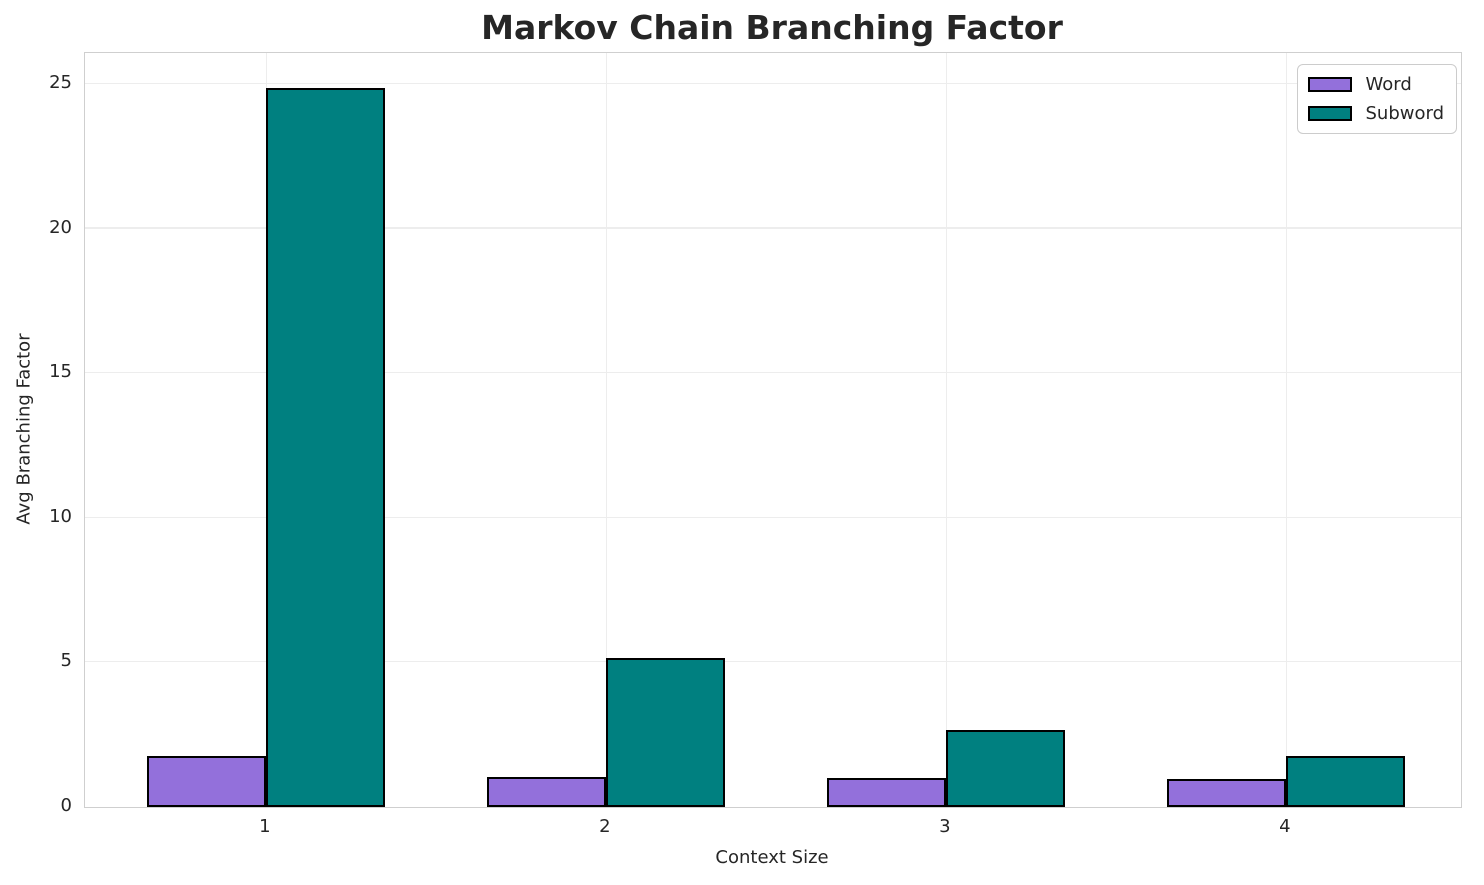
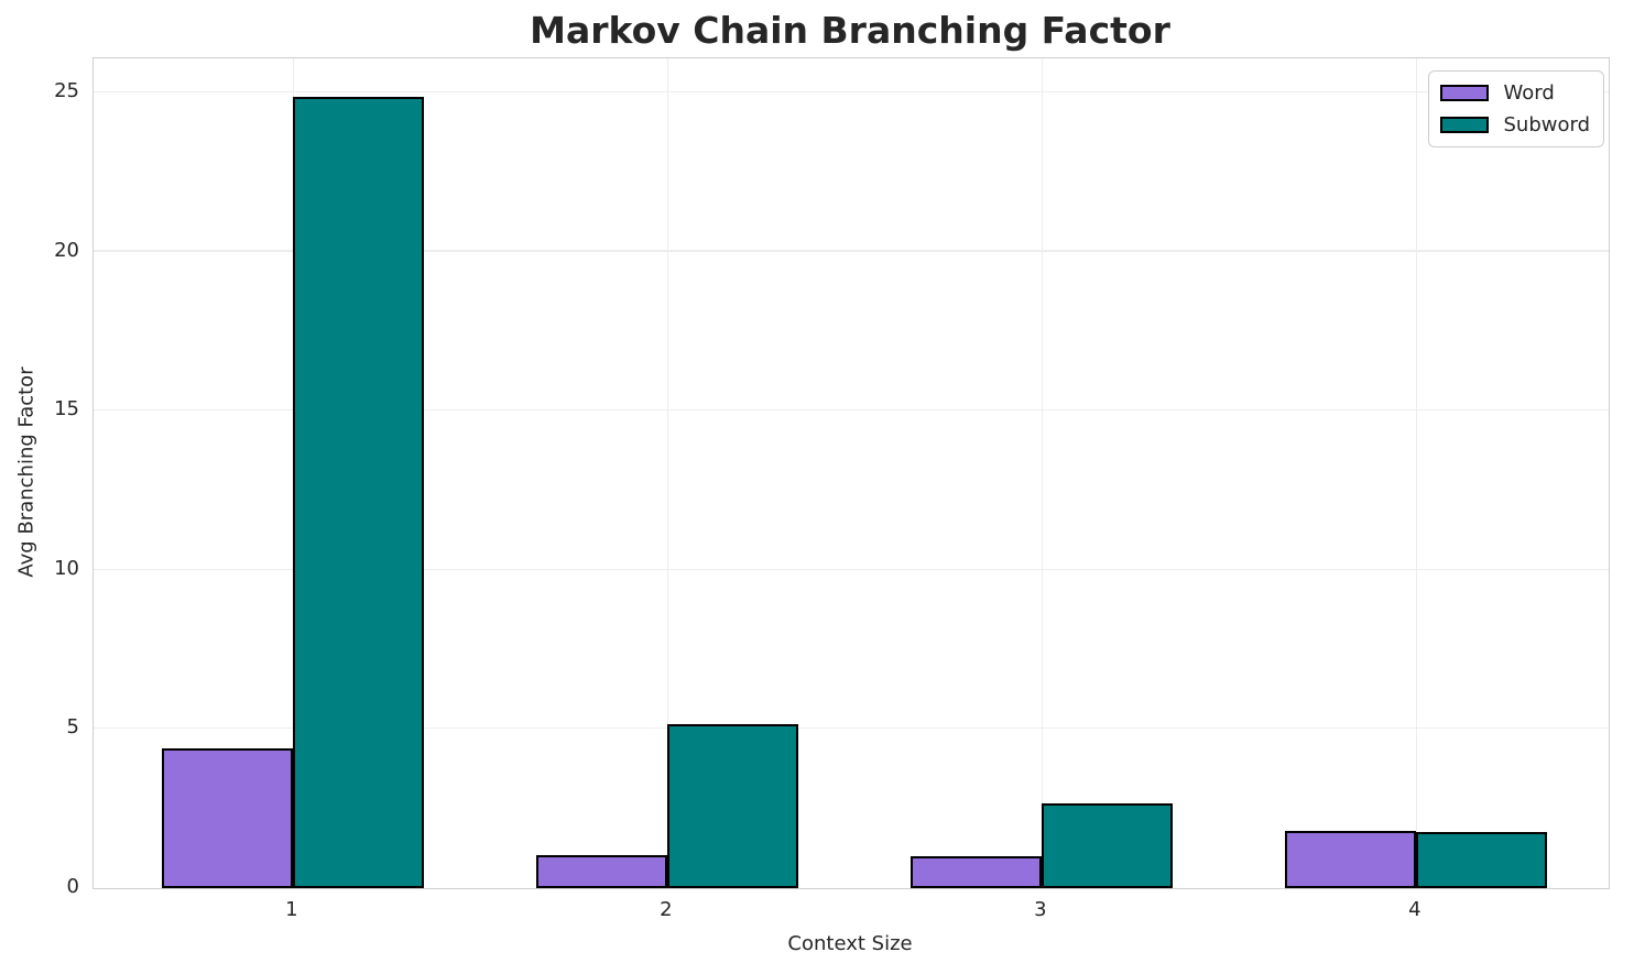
Word/1: 1.8 -> 4.4
Word/4: 1.0 -> 1.8
